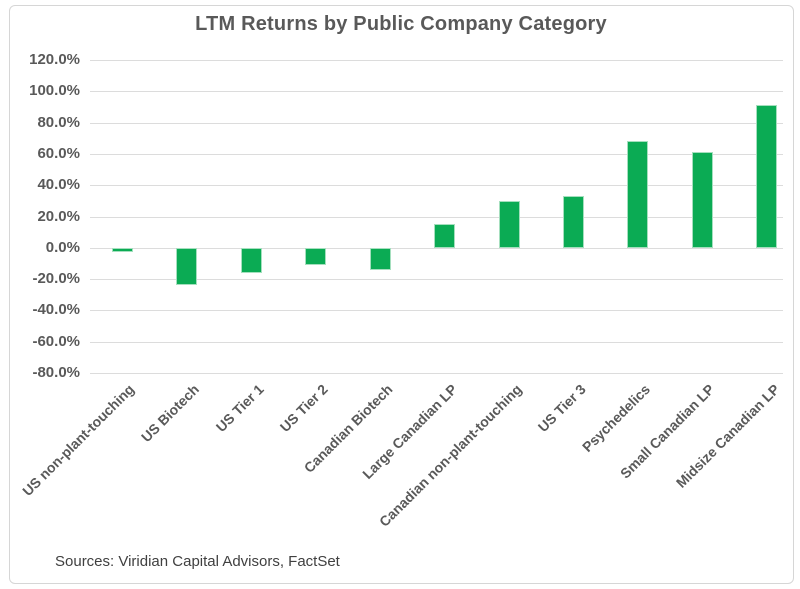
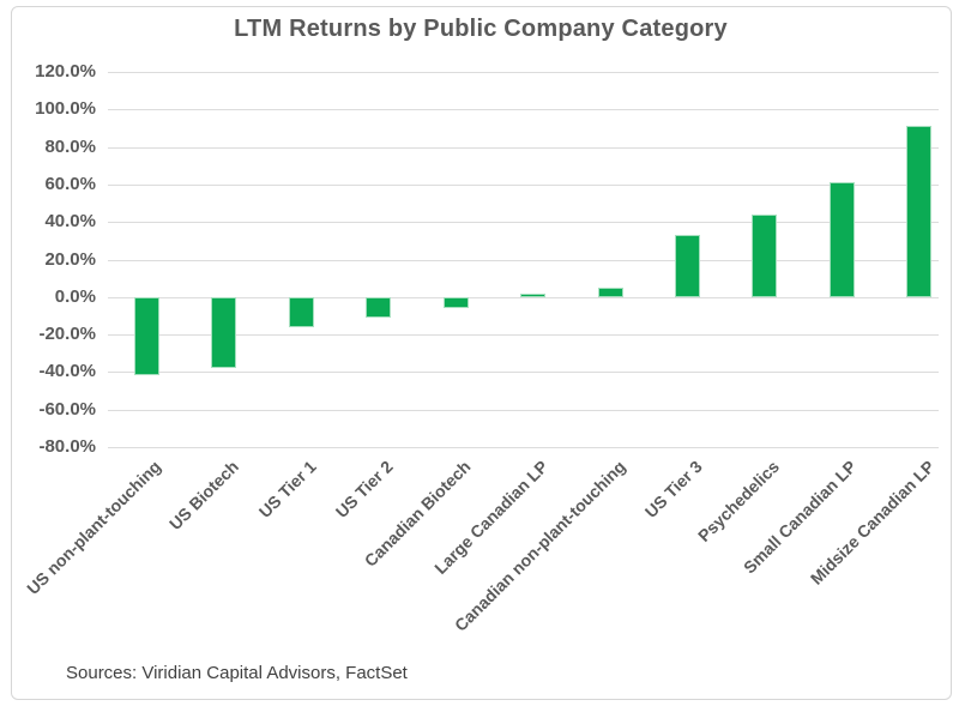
US non-plant-touching: -3% -> -42%
US Biotech: -24% -> -38%
Canadian Biotech: -14% -> -6%
Large Canadian LP: 15% -> 2%
Canadian non-plant-touching: 30% -> 5%
Psychedelics: 68% -> 44%
